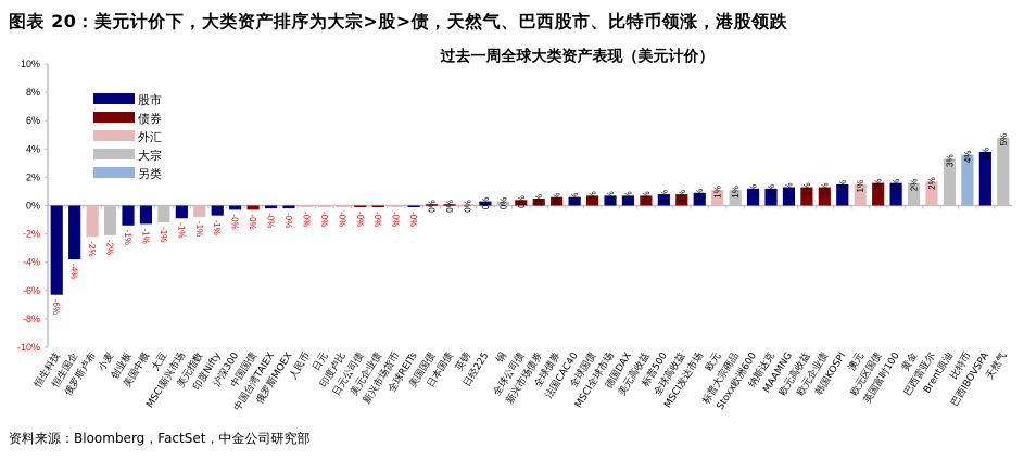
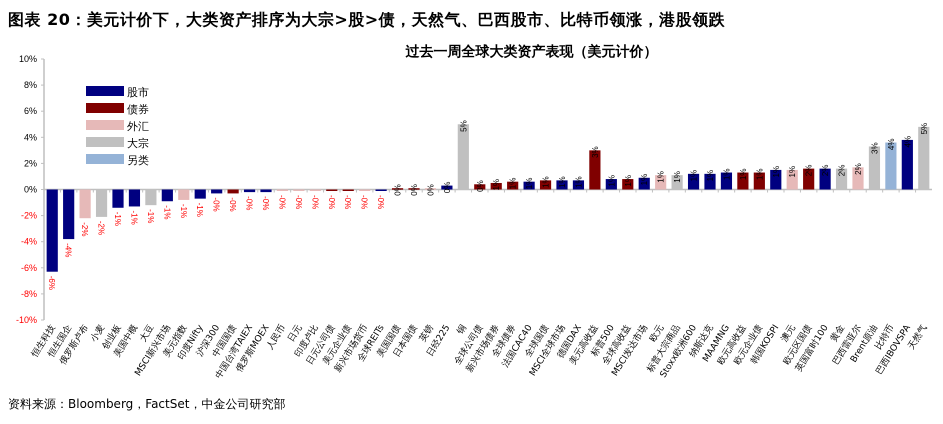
铜: 0% -> 5%
美元高收益: 1% -> 3%
